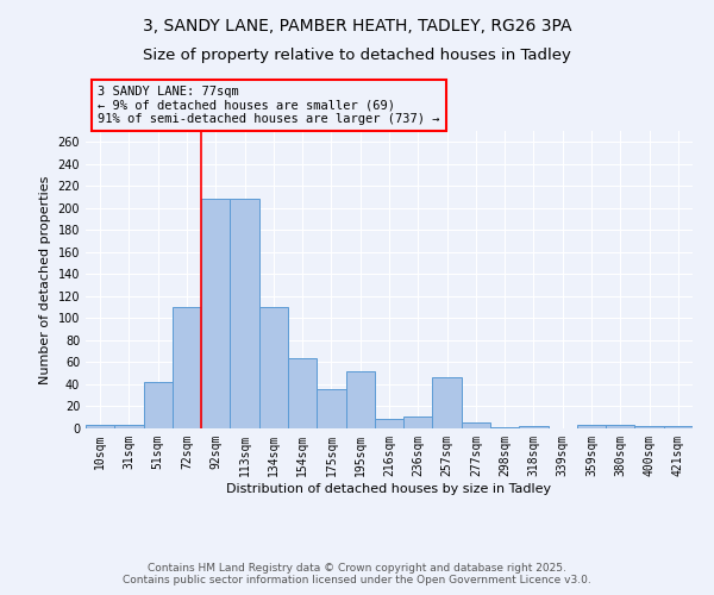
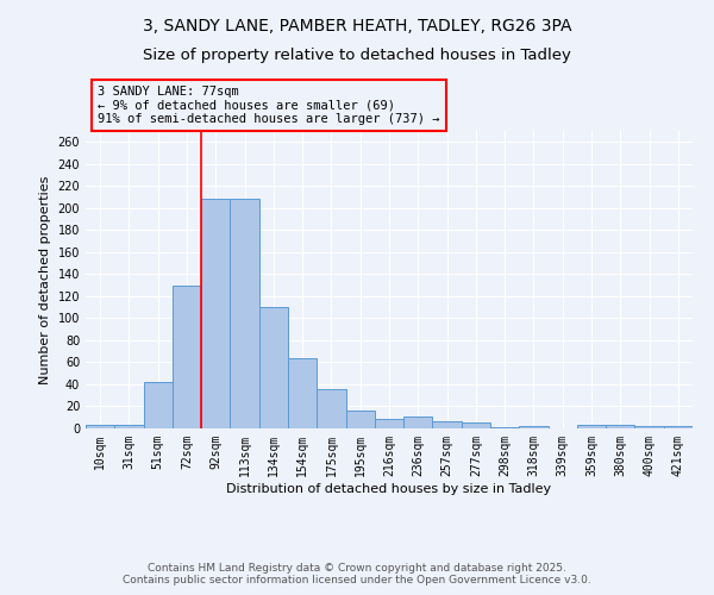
72sqm: 110 -> 130
195sqm: 52 -> 16
257sqm: 46 -> 6
